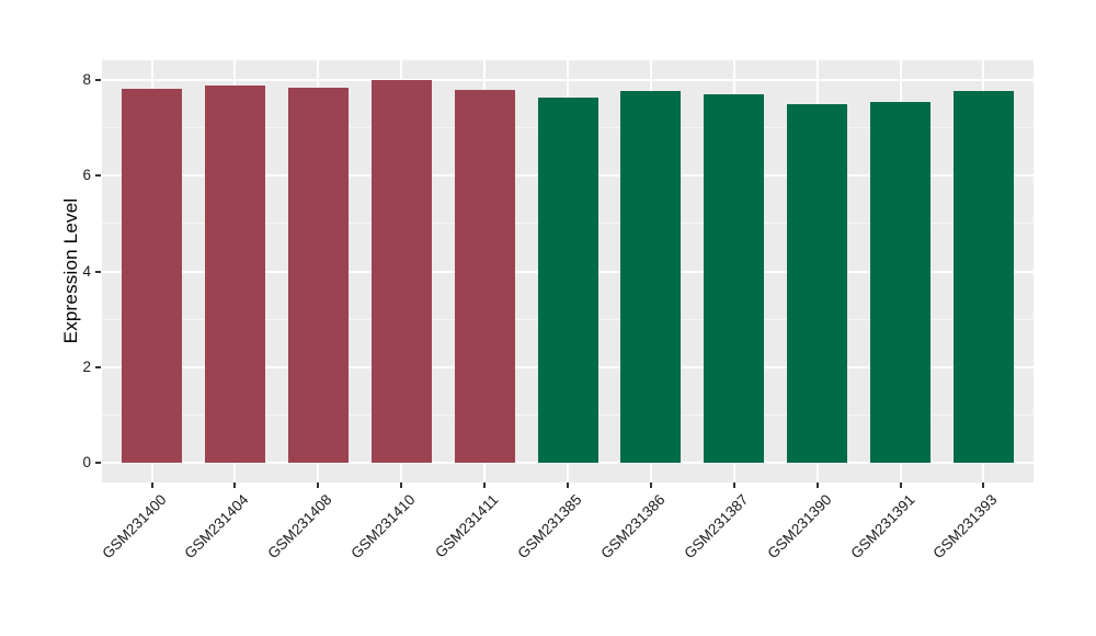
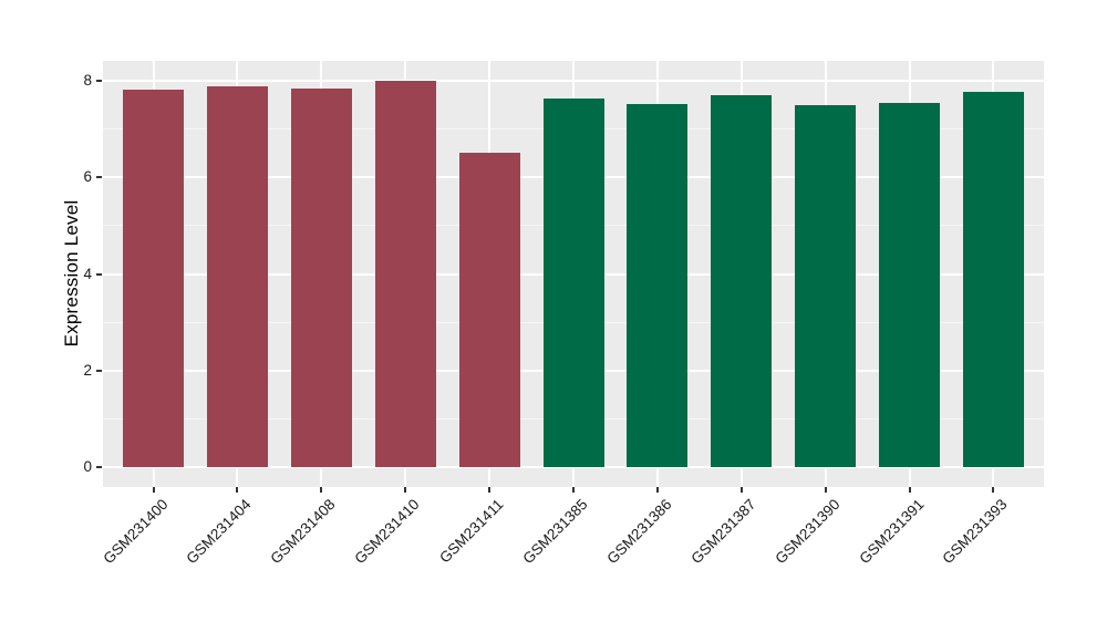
GSM231411: 7.8 -> 6.5
GSM231386: 7.8 -> 7.5
